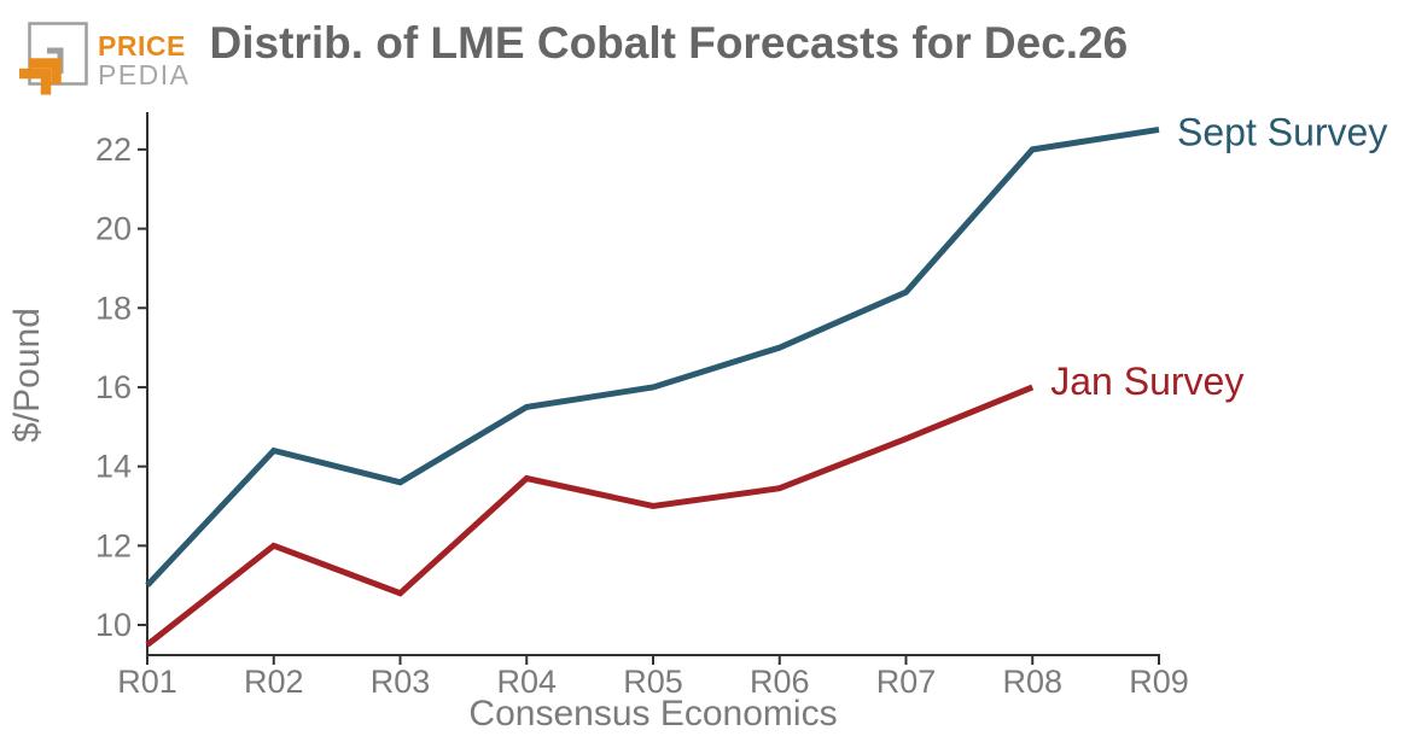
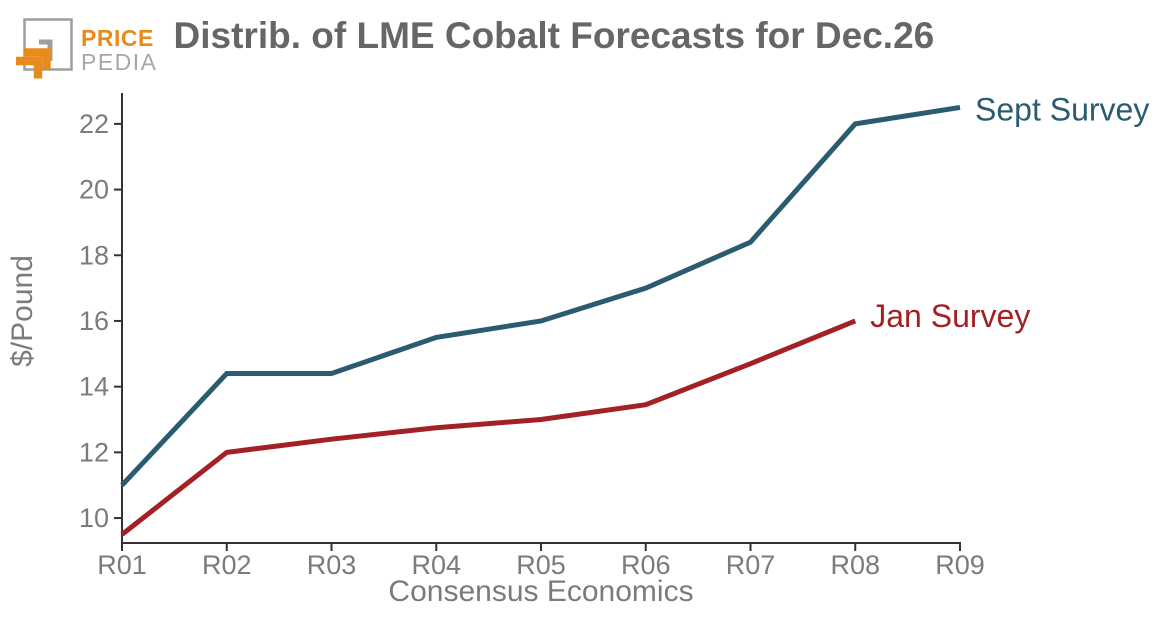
Sept Survey/R03: 13.6 -> 14.4
Jan Survey/R03: 10.8 -> 12.4
Jan Survey/R04: 13.7 -> 12.8
